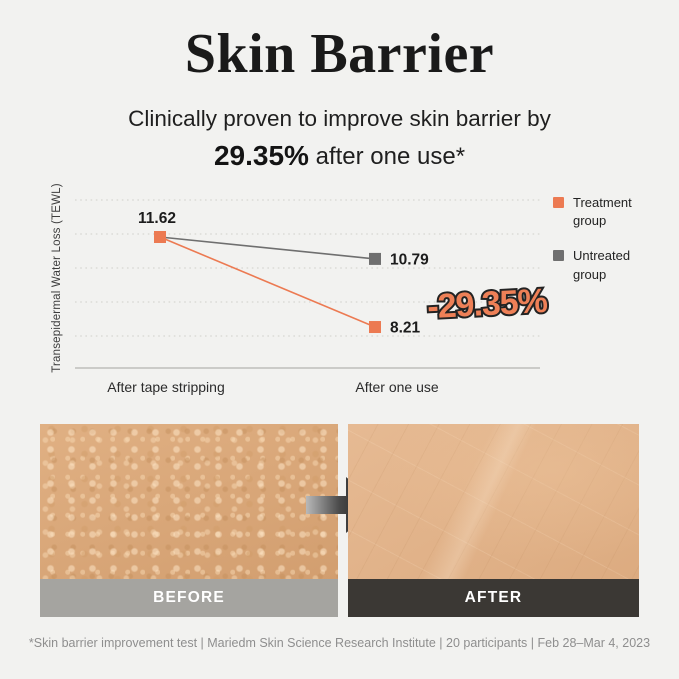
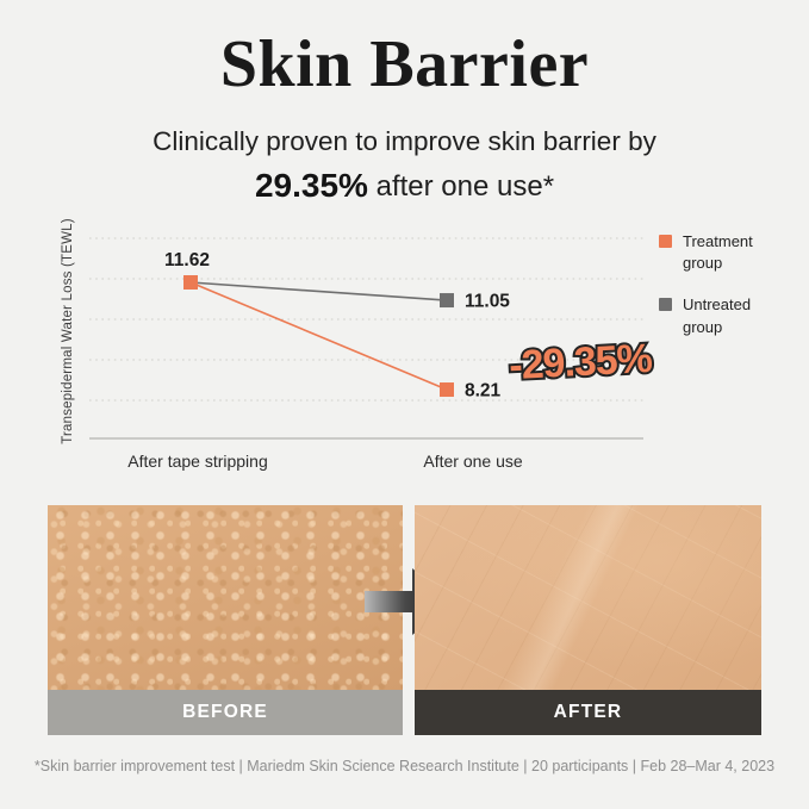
Untreated group/After one use: 10.79 -> 11.05
